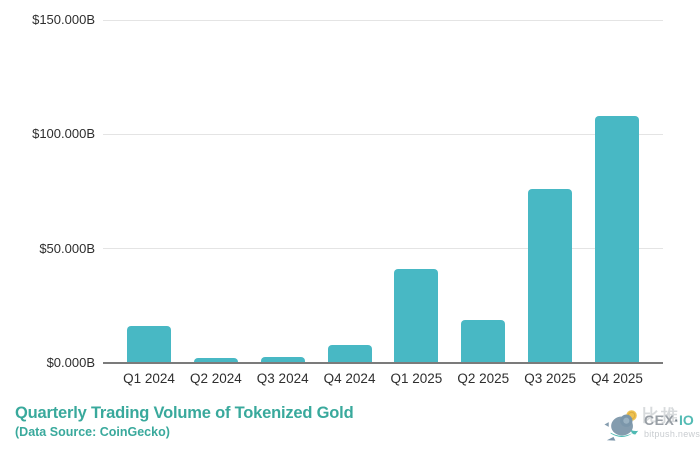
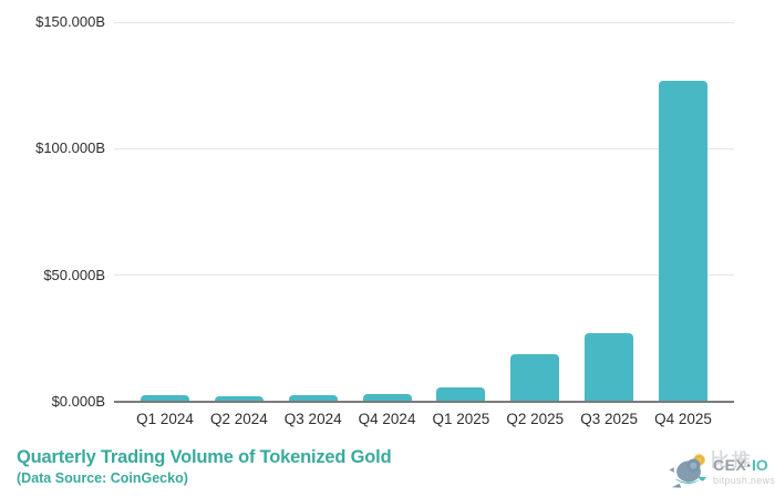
Q1 2024: $16B -> $2B
Q4 2024: $8B -> $3B
Q1 2025: $41B -> $6B
Q3 2025: $76B -> $27B
Q4 2025: $108B -> $127B
